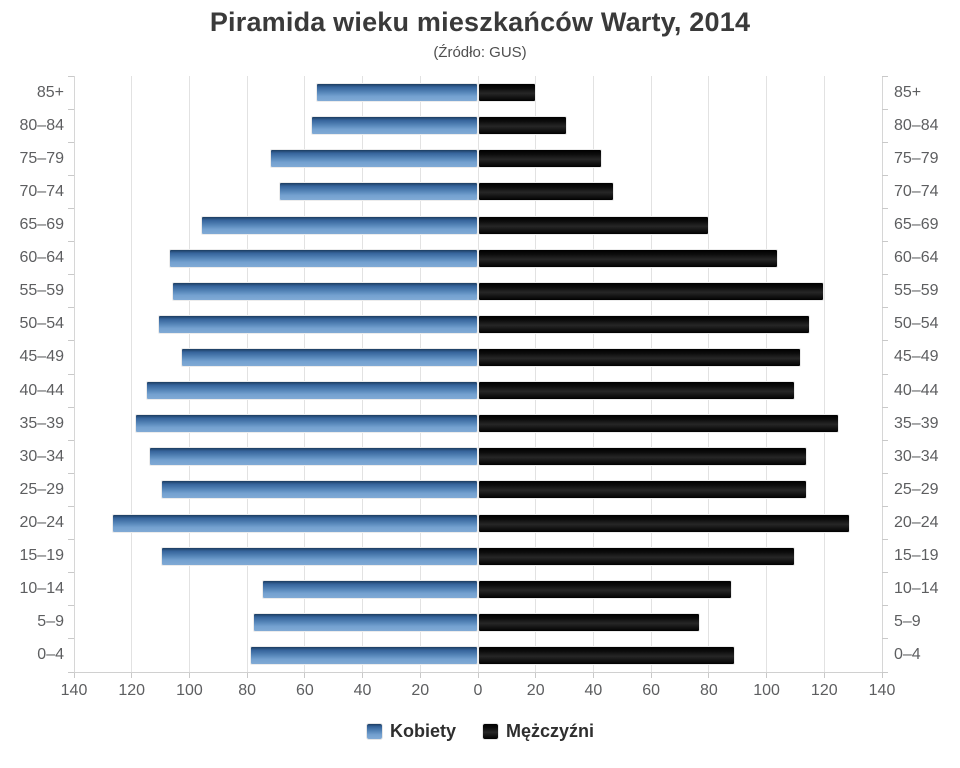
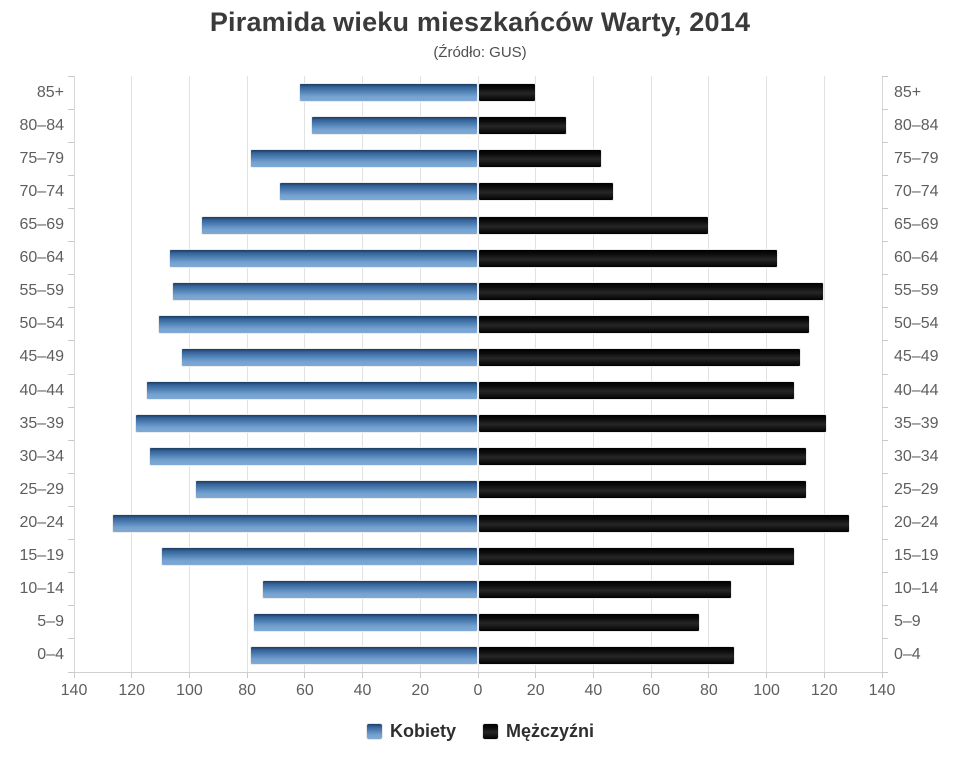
Kobiety/85+: 56 -> 62
Kobiety/75–79: 72 -> 79
Mężczyźni/35–39: 125 -> 121
Kobiety/25–29: 110 -> 98
